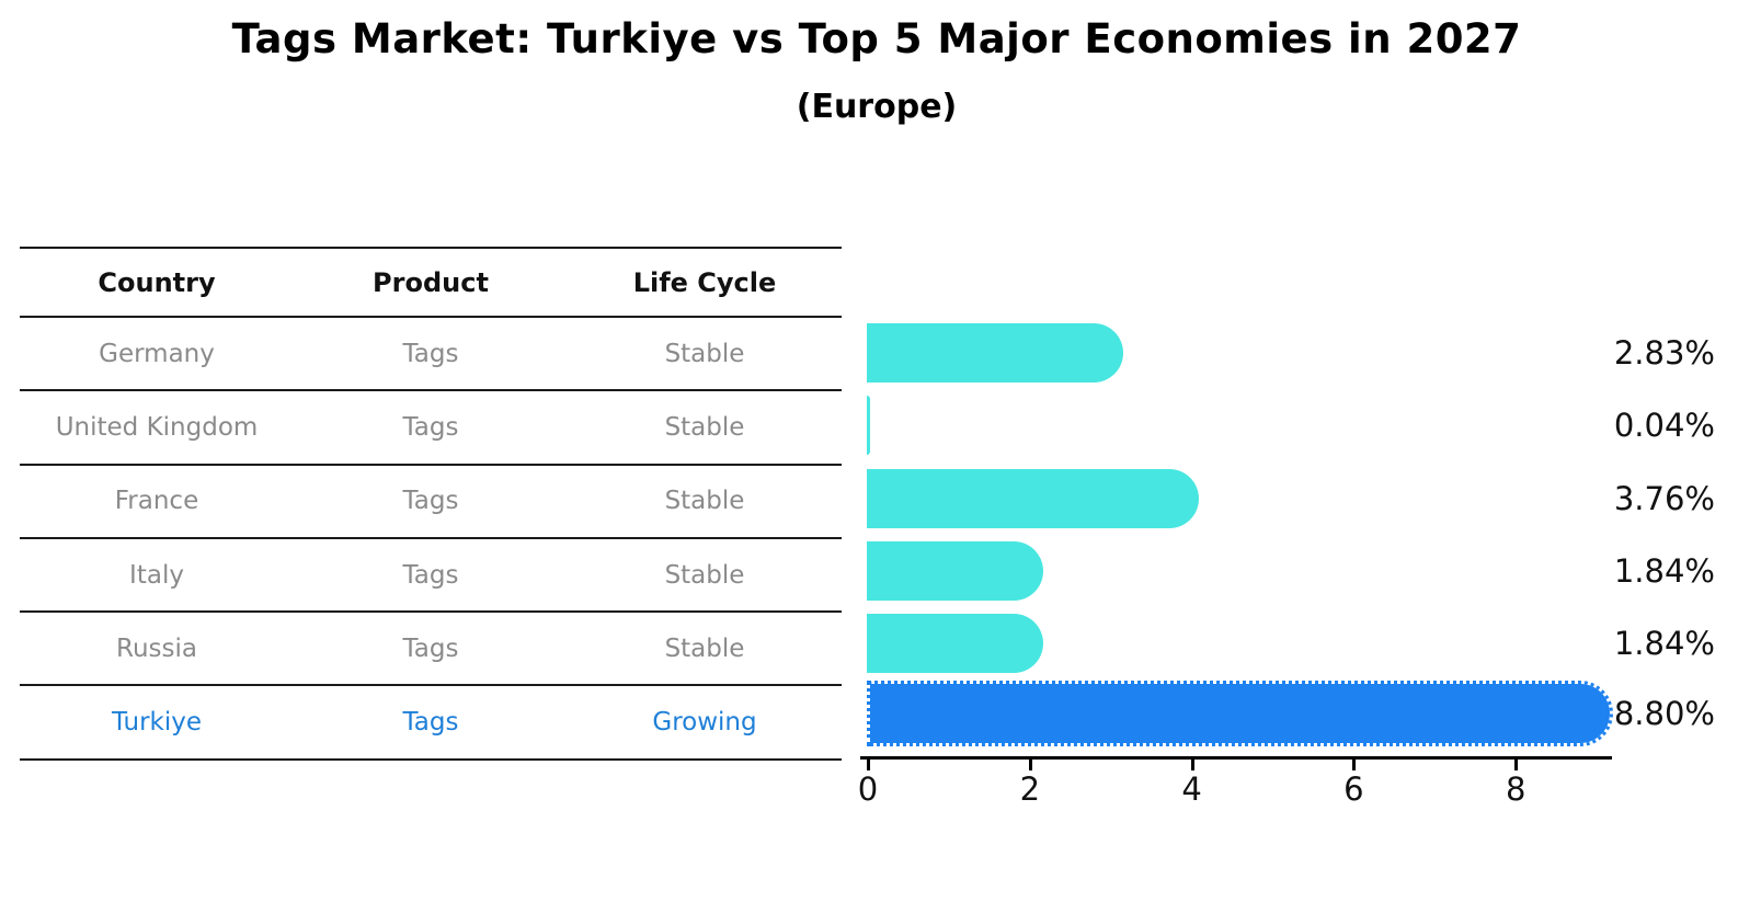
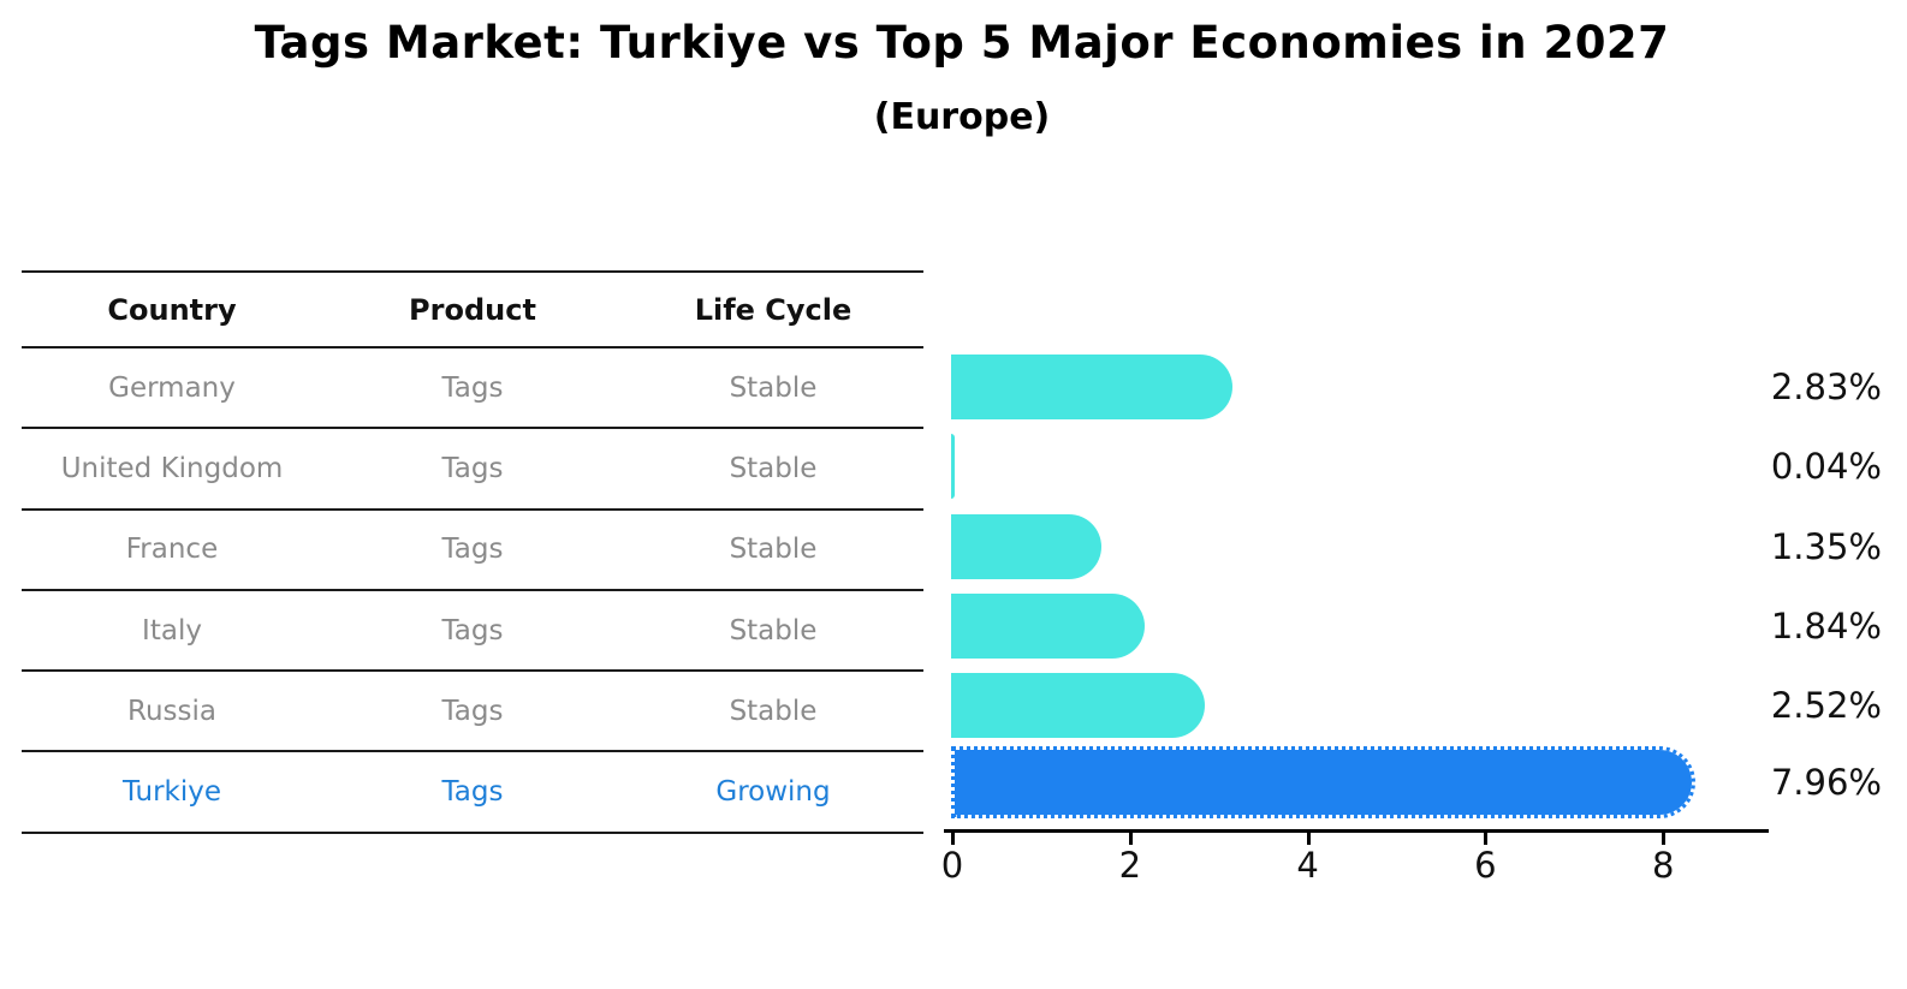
France: 3.76% -> 1.35%
Russia: 1.84% -> 2.52%
Turkiye: 8.80% -> 7.96%
